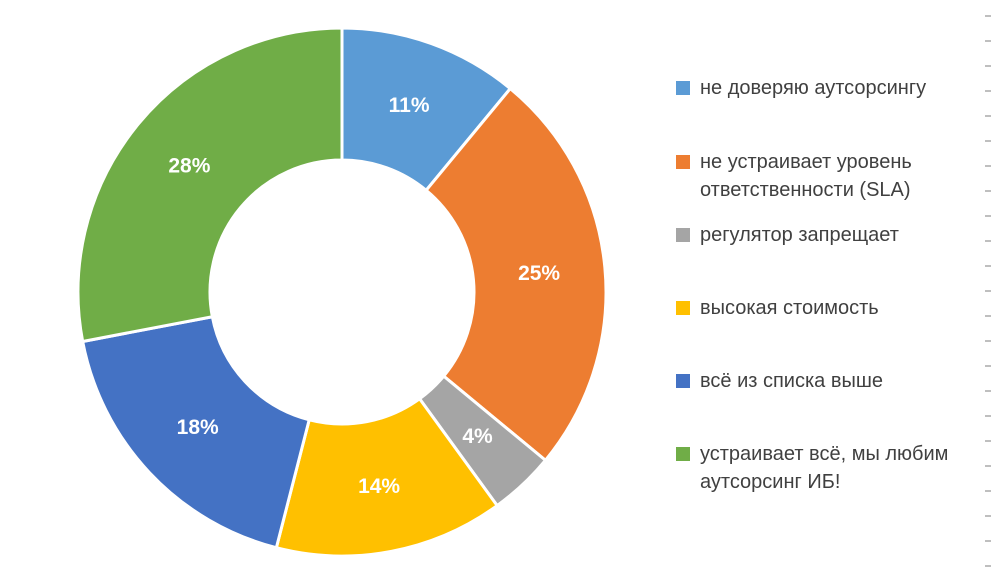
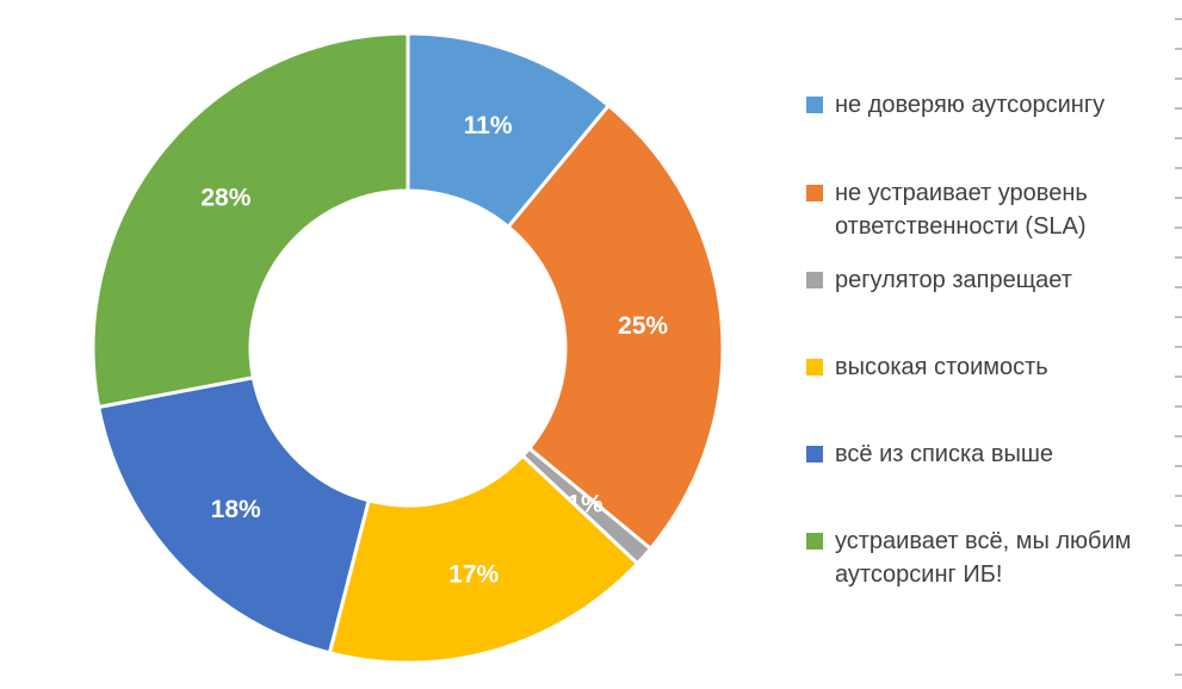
регулятор запрещает: 4% -> 1%
высокая стоимость: 14% -> 17%
